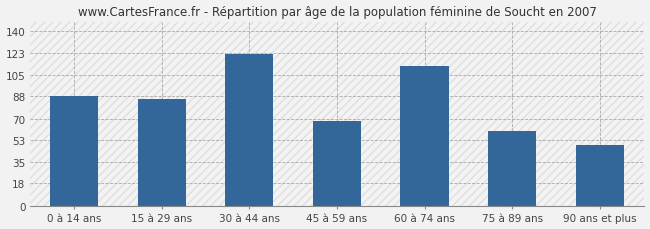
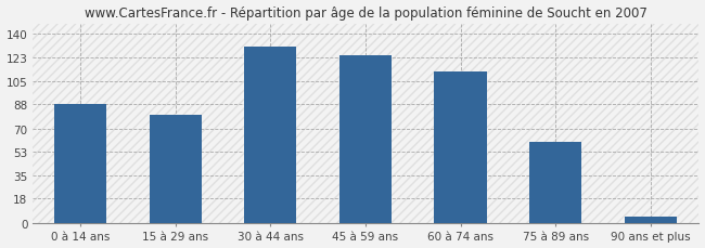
15 à 29 ans: 86 -> 80
30 à 44 ans: 122 -> 131
45 à 59 ans: 68 -> 124
90 ans et plus: 49 -> 5
